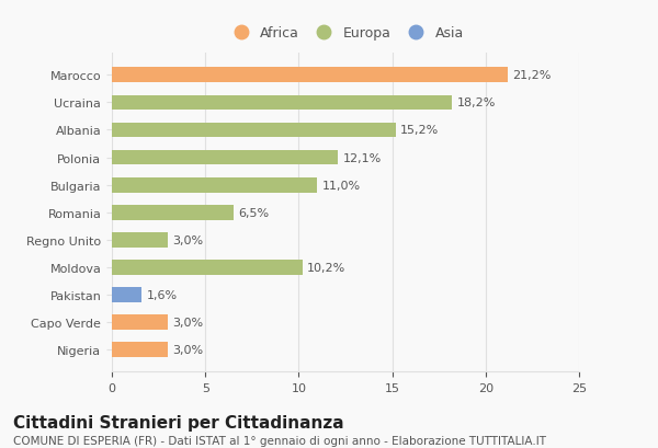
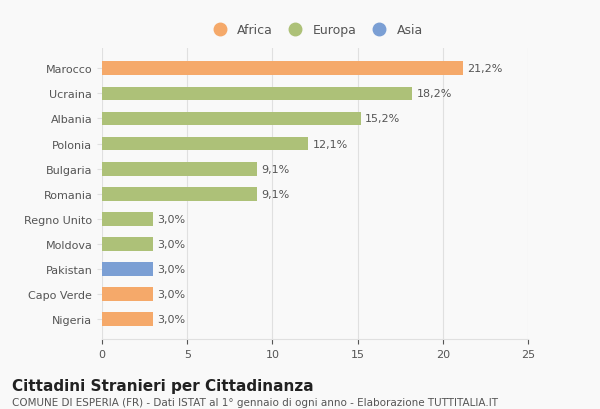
Bulgaria: 11,0% -> 9,1%
Romania: 6,5% -> 9,1%
Moldova: 10,2% -> 3,0%
Pakistan: 1,6% -> 3,0%
